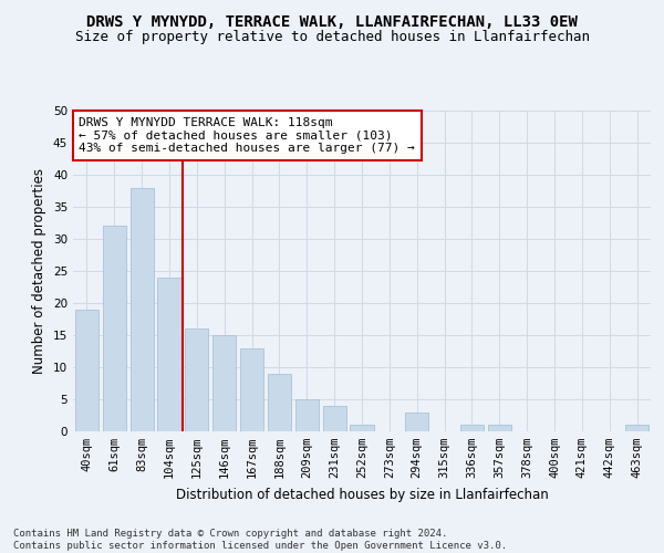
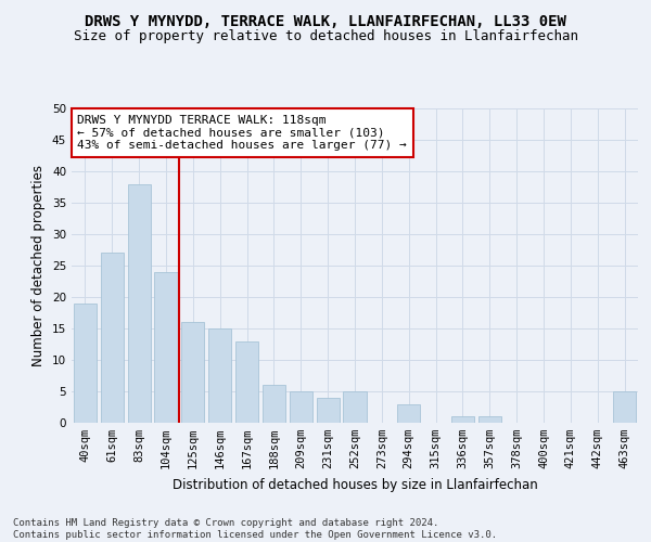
61sqm: 32 -> 27
188sqm: 9 -> 6
252sqm: 1 -> 5
463sqm: 1 -> 5
